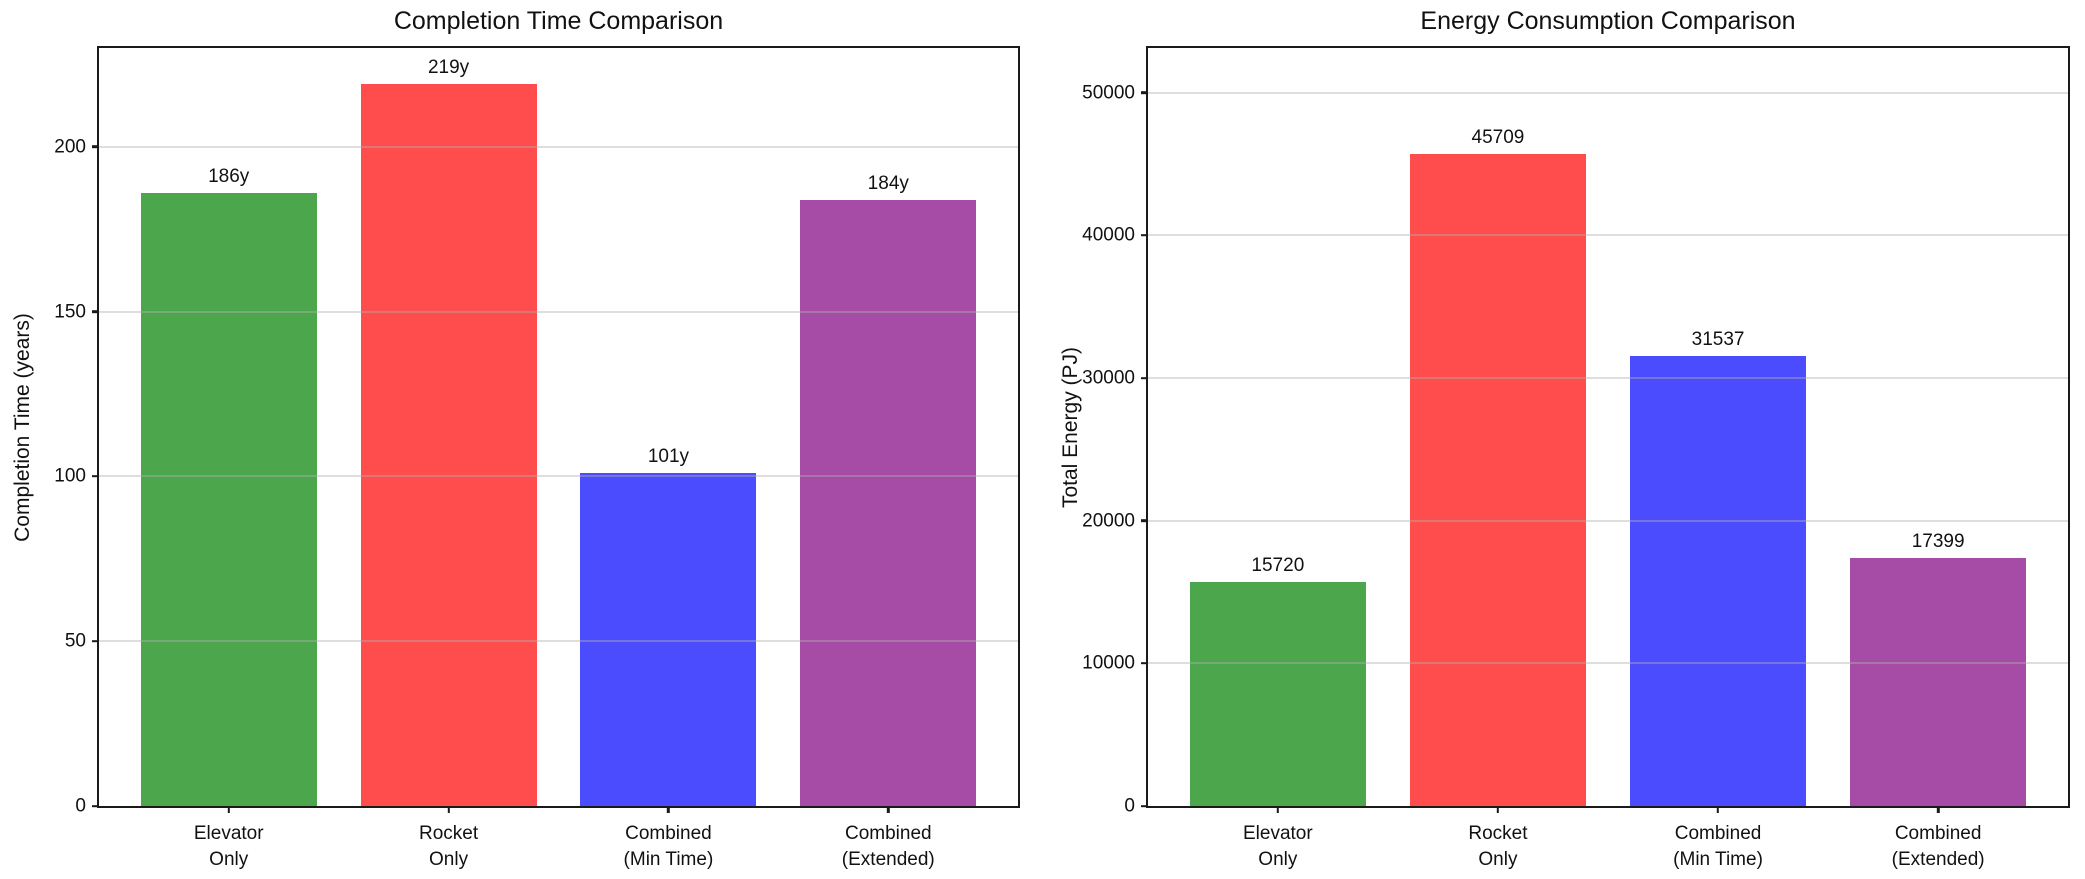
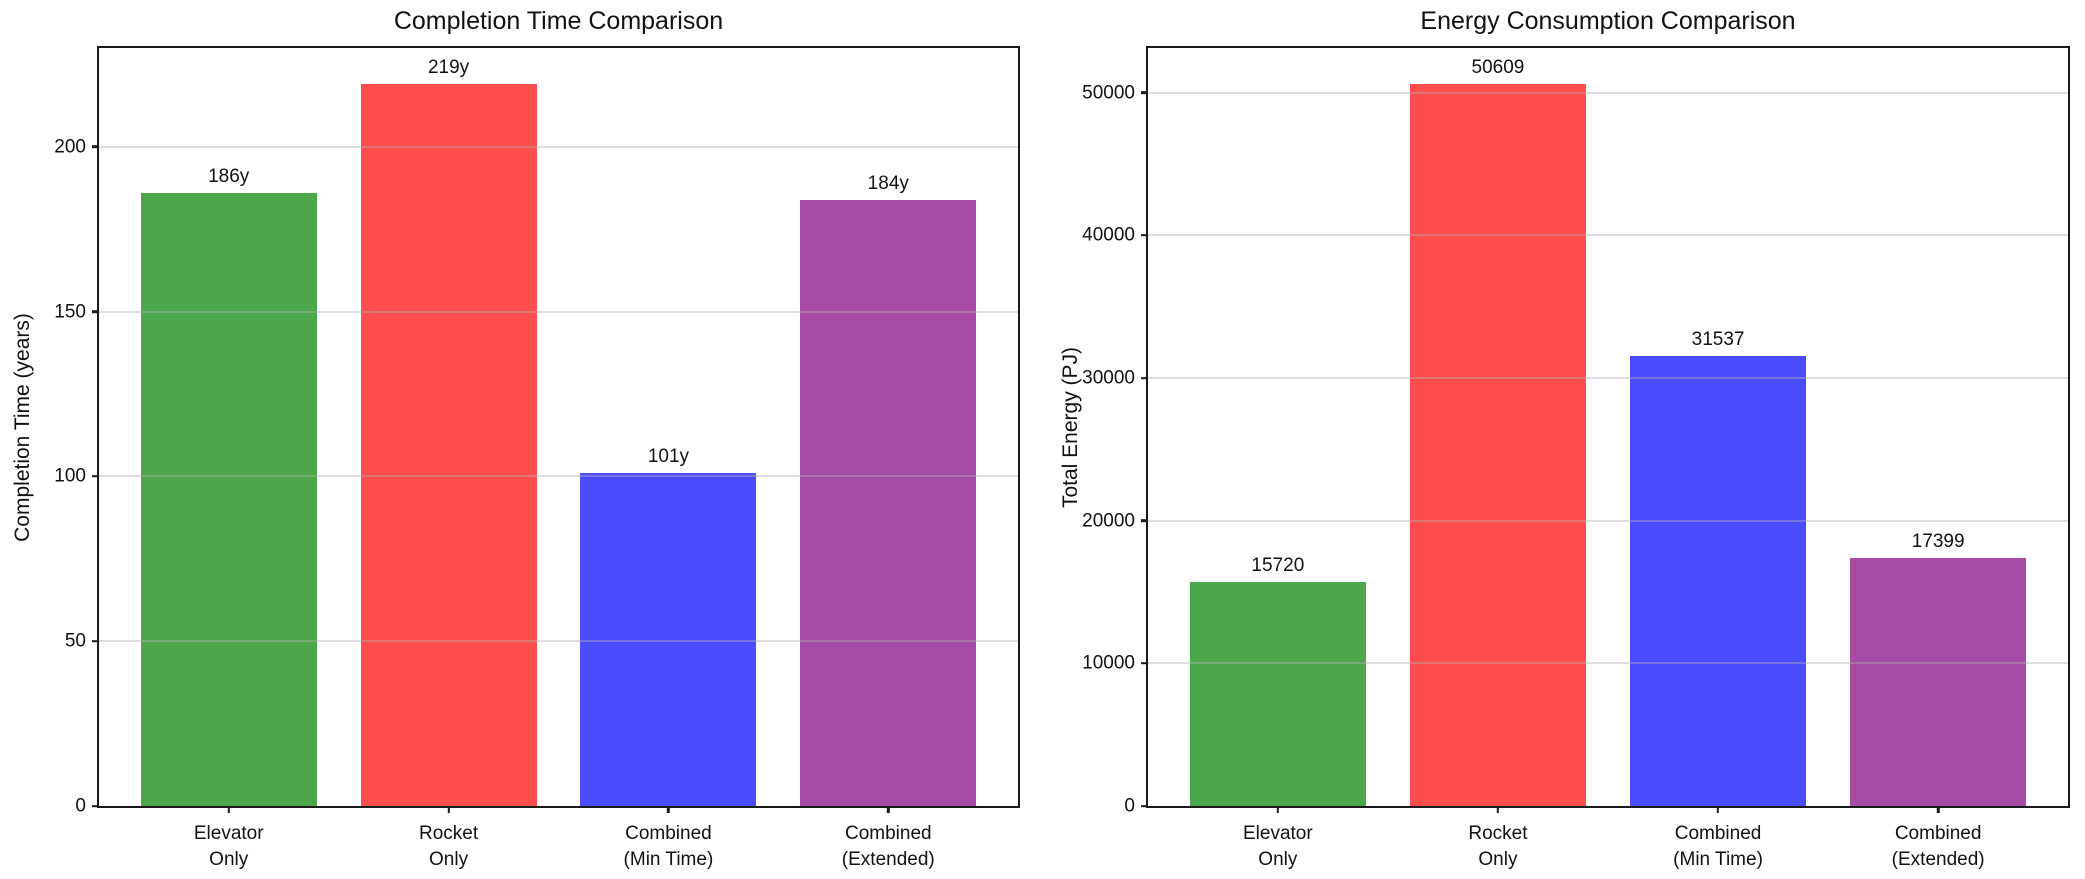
Energy Consumption Comparison/Rocket Only: 45709 -> 50609
